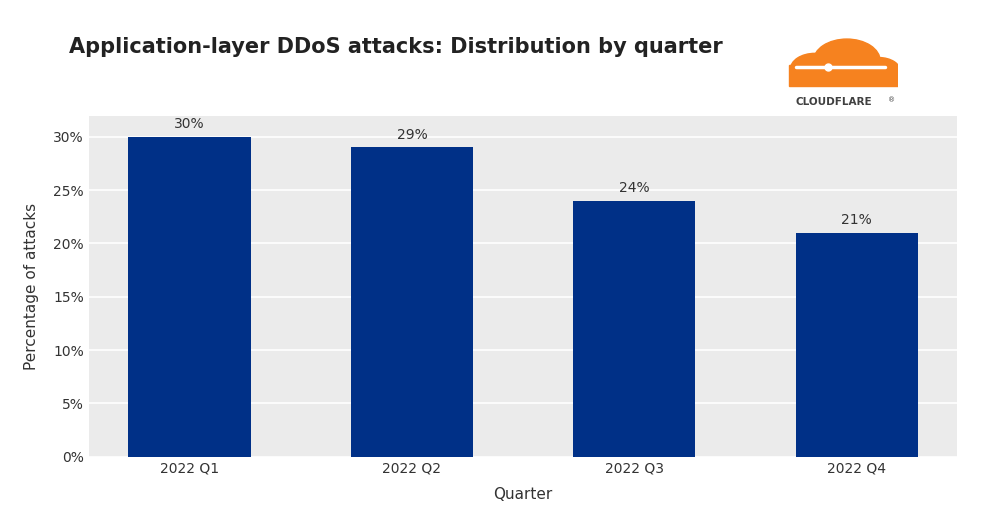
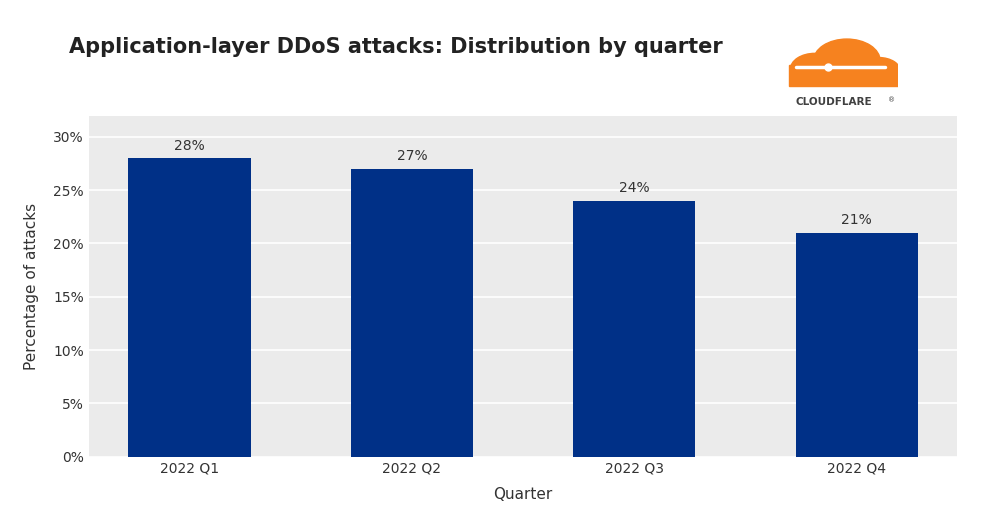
2022 Q1: 30% -> 28%
2022 Q2: 29% -> 27%
